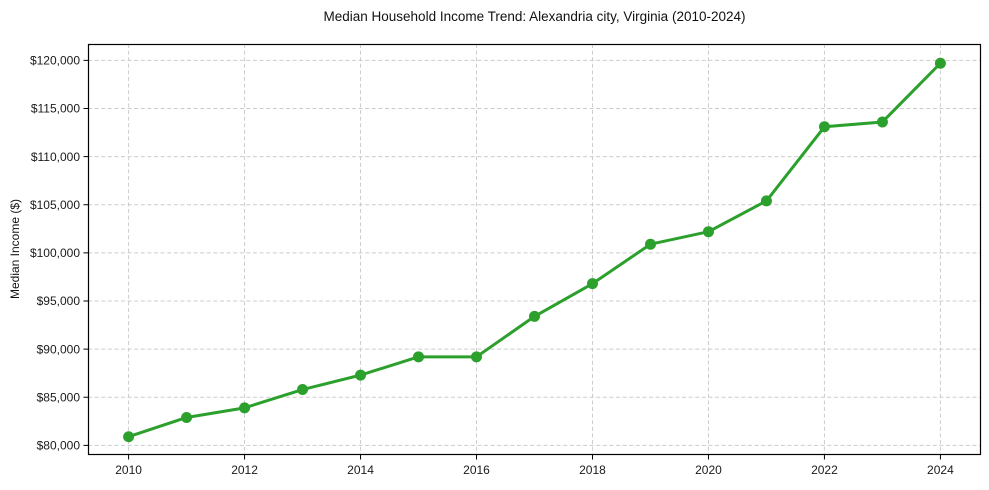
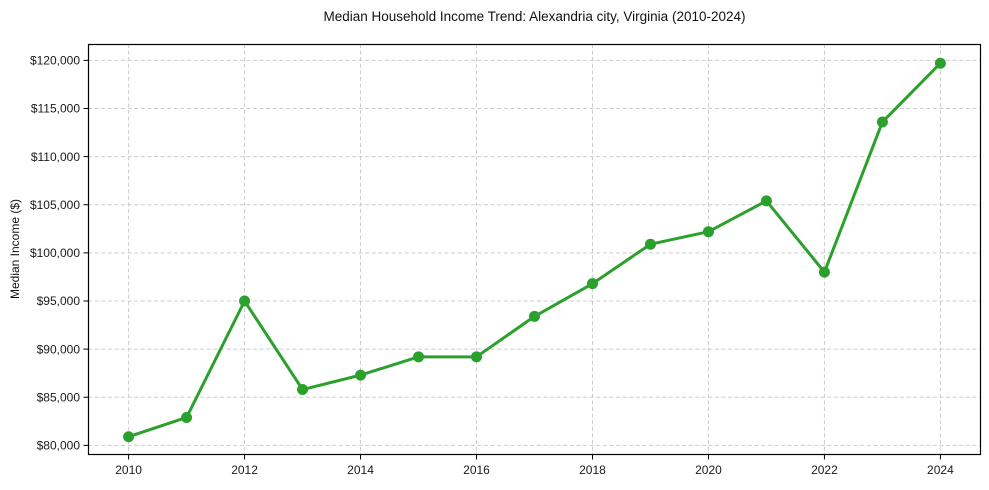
2012: $84000 -> $95000
2022: $113000 -> $98000
